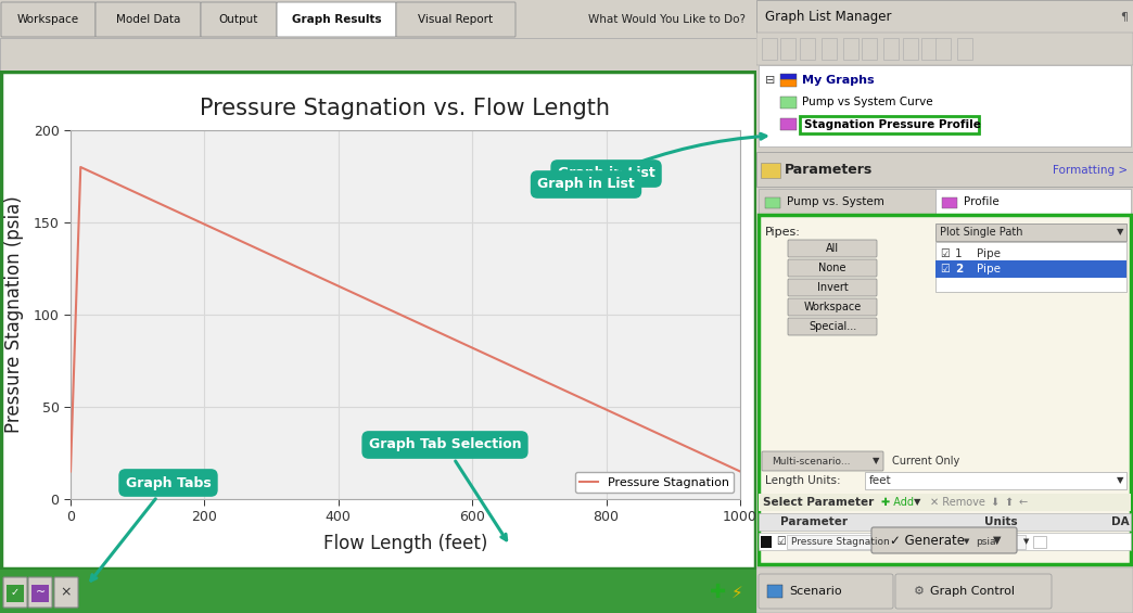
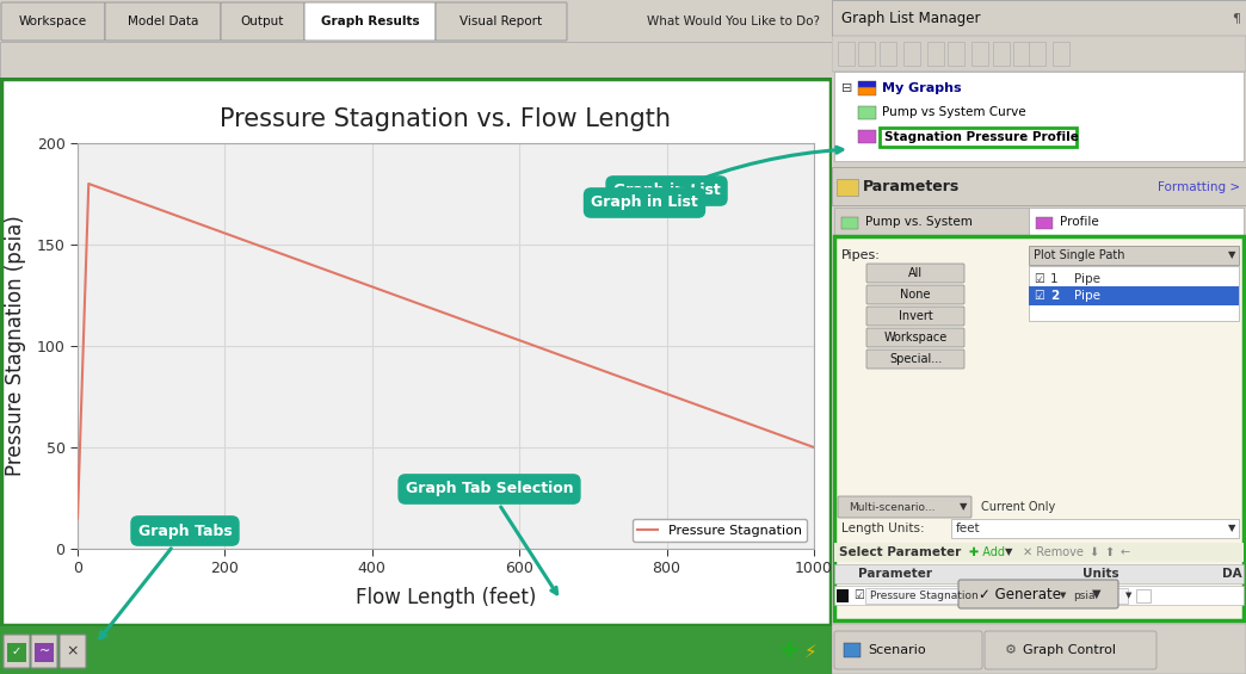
1000: 15 -> 50
